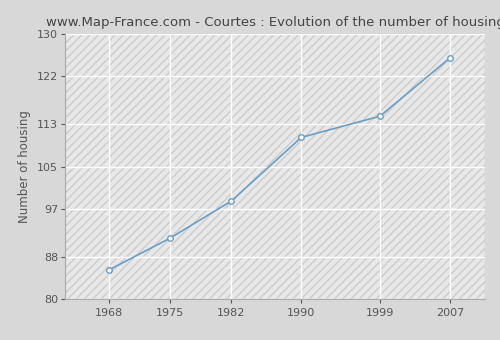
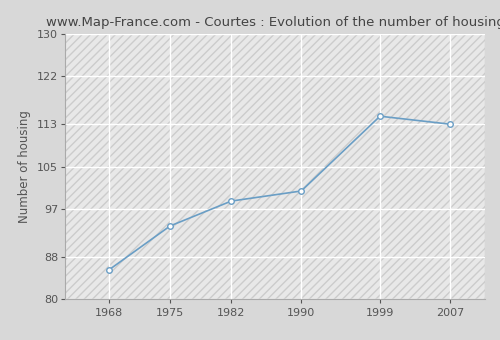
1975: 91.5 -> 93.8
1990: 110.5 -> 100.4
2007: 125.5 -> 113.0
